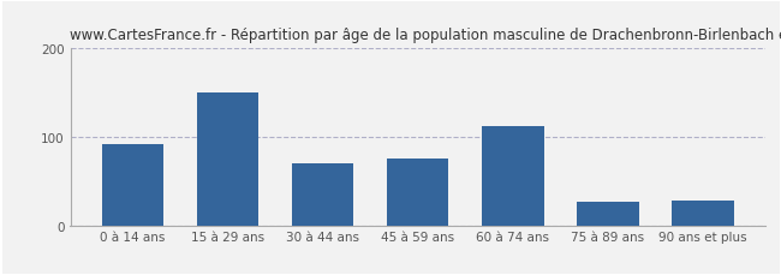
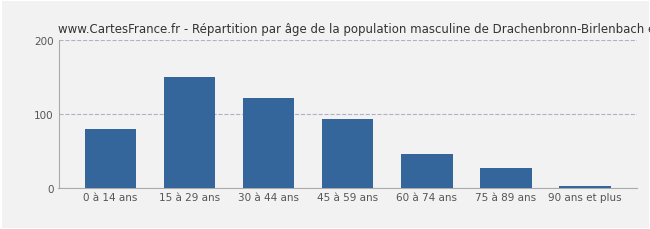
0 à 14 ans: 92 -> 80
30 à 44 ans: 70 -> 122
45 à 59 ans: 76 -> 93
60 à 74 ans: 112 -> 45
90 ans et plus: 28 -> 2
